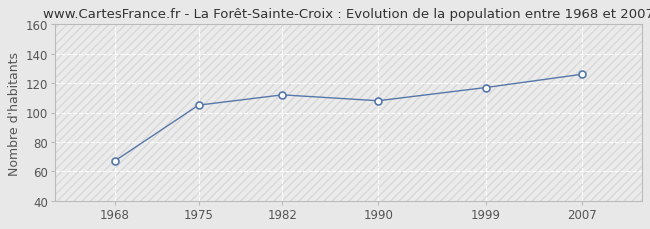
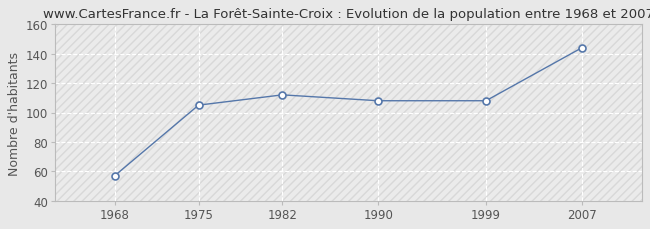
1968: 67 -> 57
1999: 117 -> 108
2007: 126 -> 144
